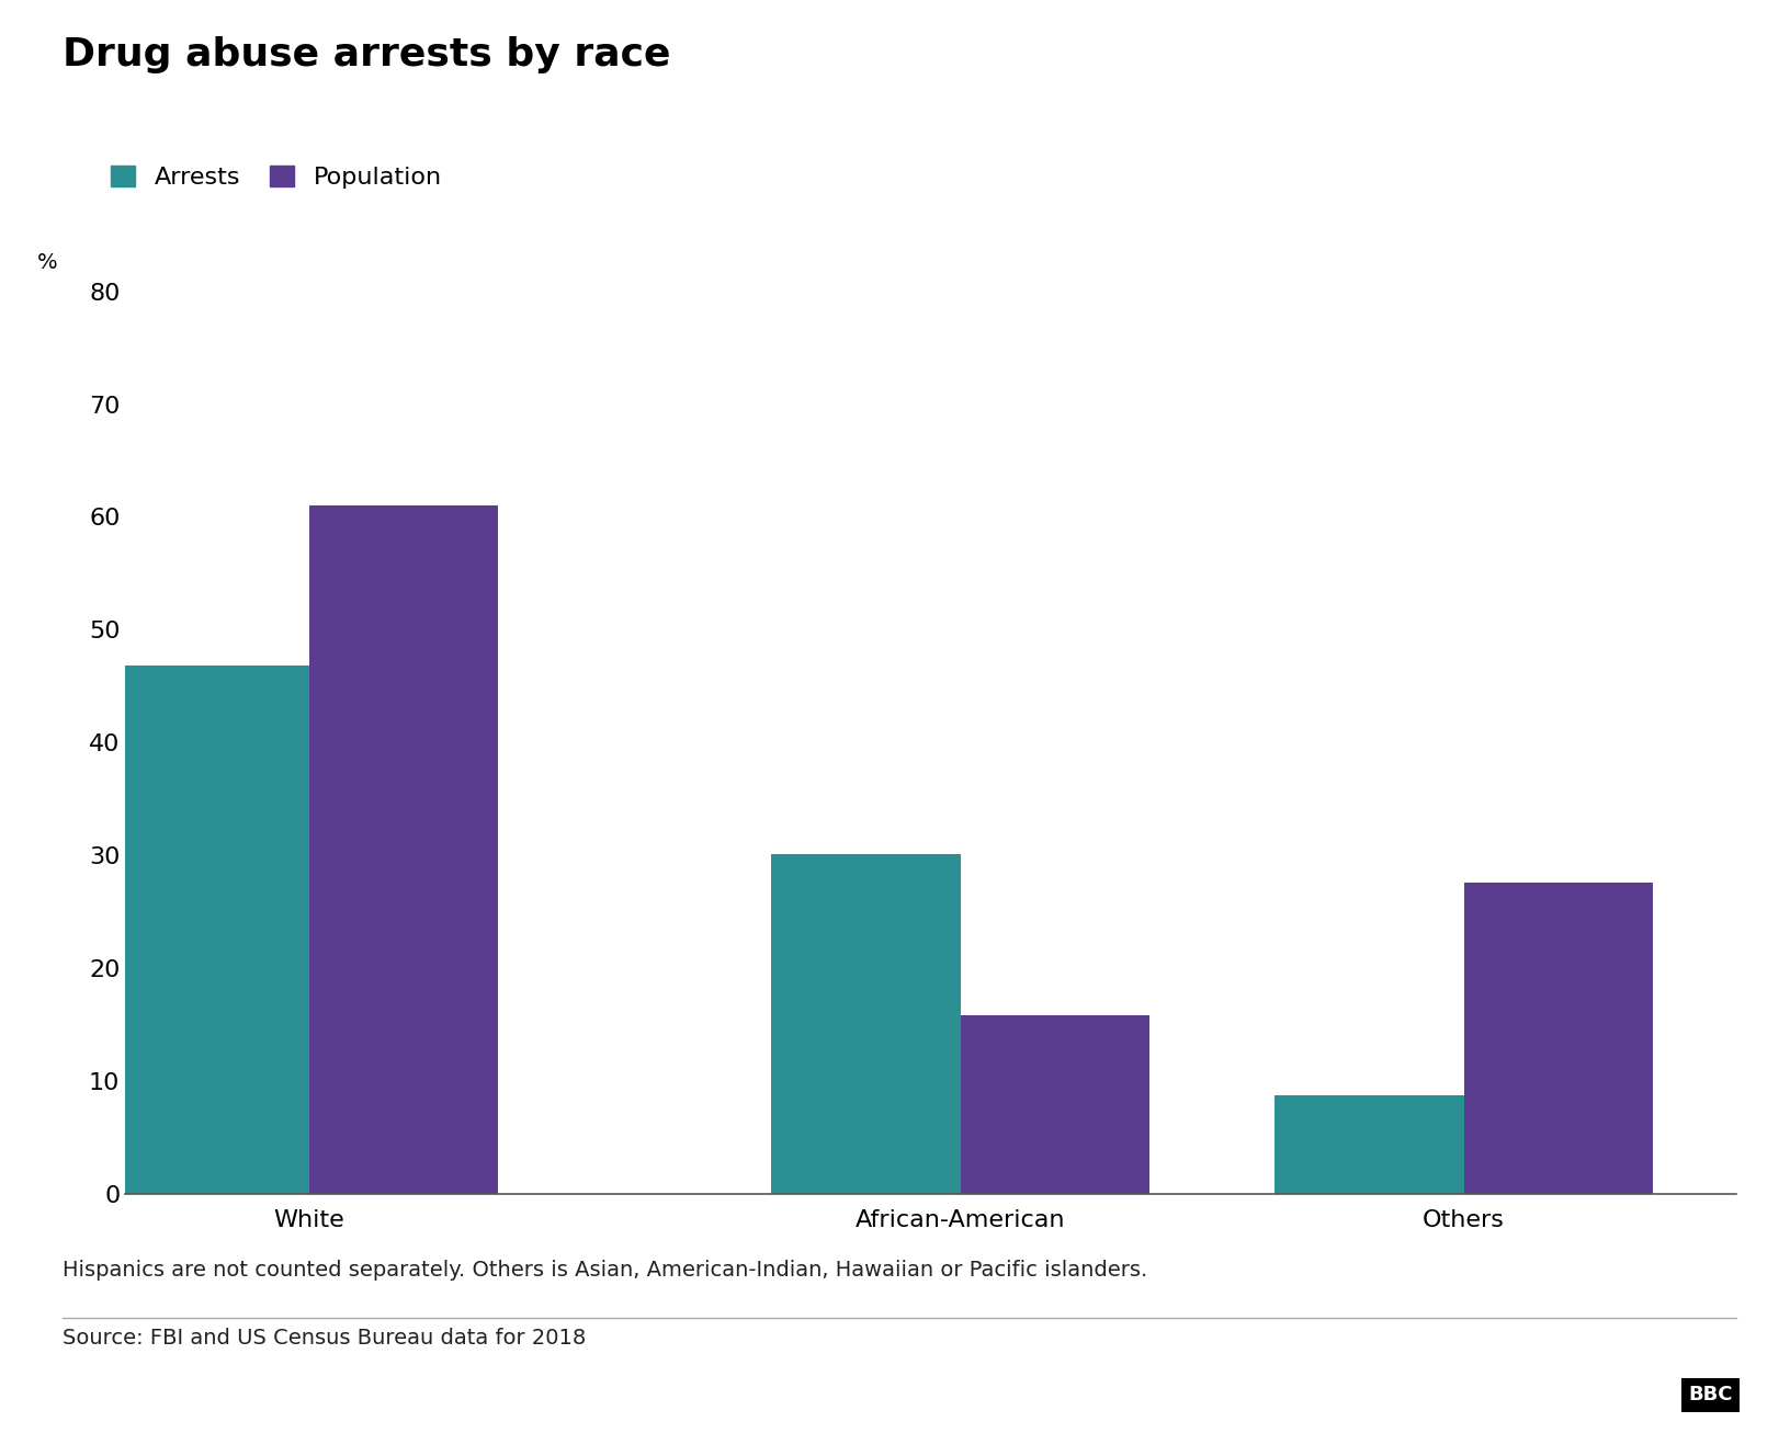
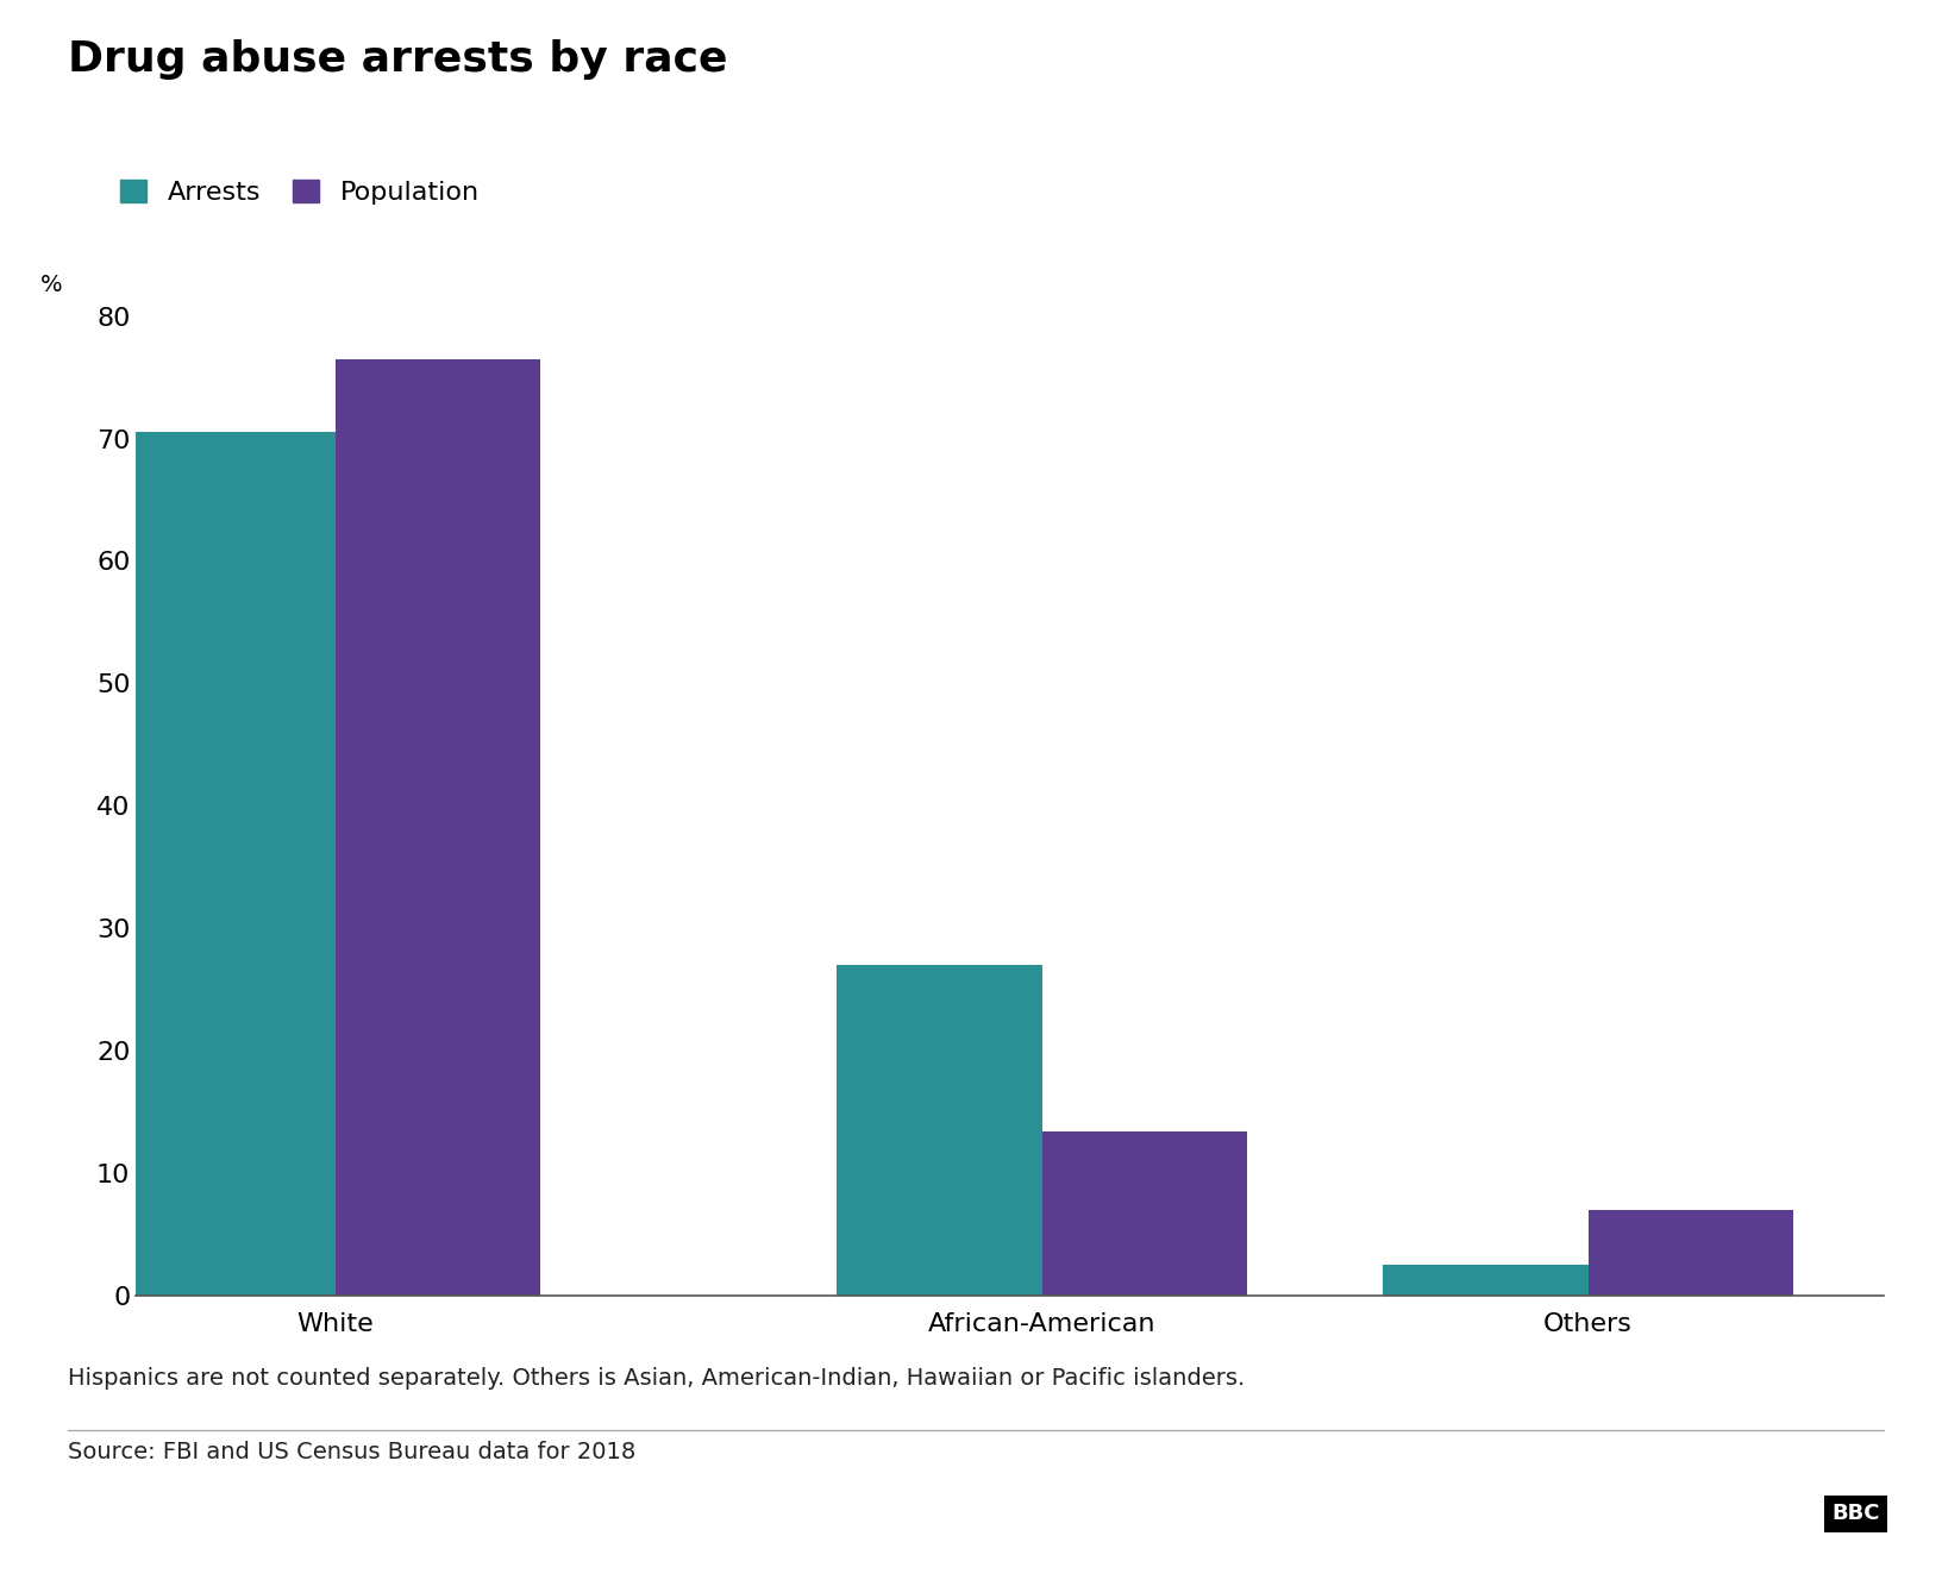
Arrests/White: 46.8 -> 70.5
Population/White: 61.0 -> 76.5
Arrests/African-American: 30.1 -> 27.0
Population/African-American: 15.8 -> 13.4
Arrests/Others: 8.7 -> 2.5
Population/Others: 27.6 -> 7.0
